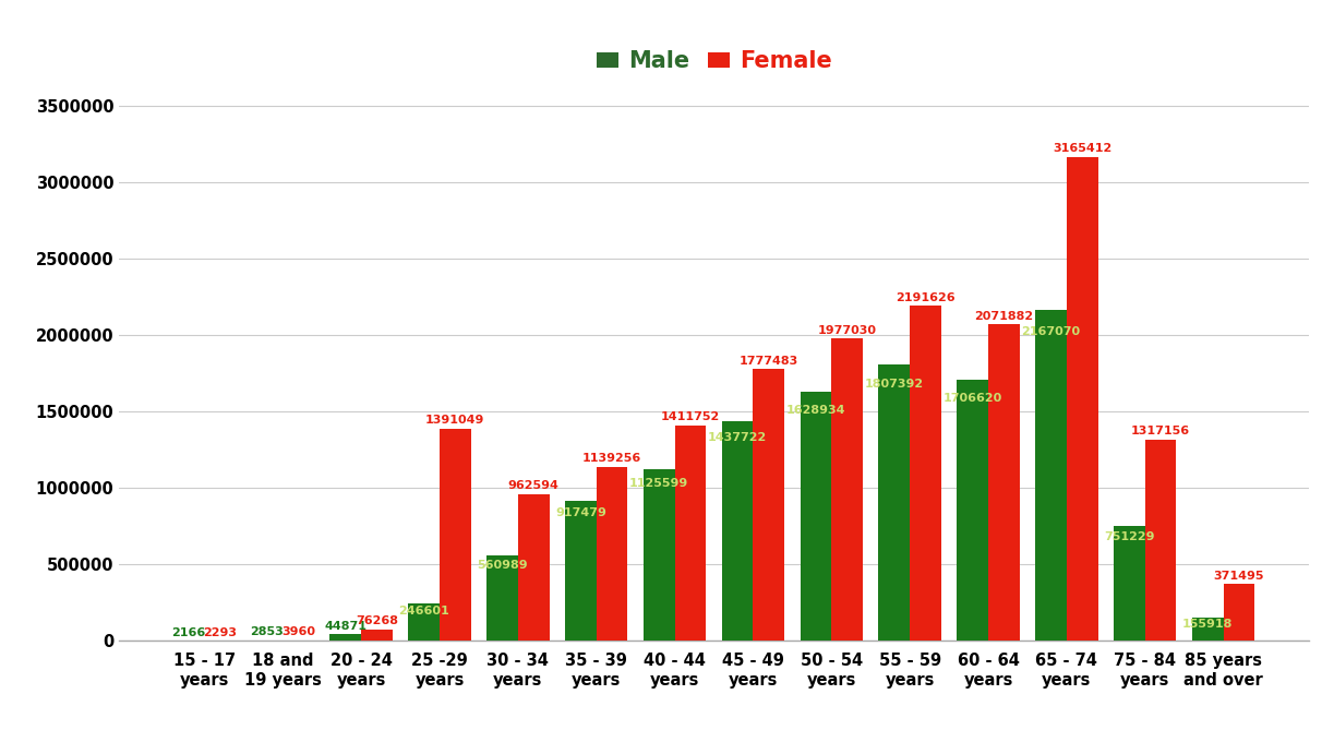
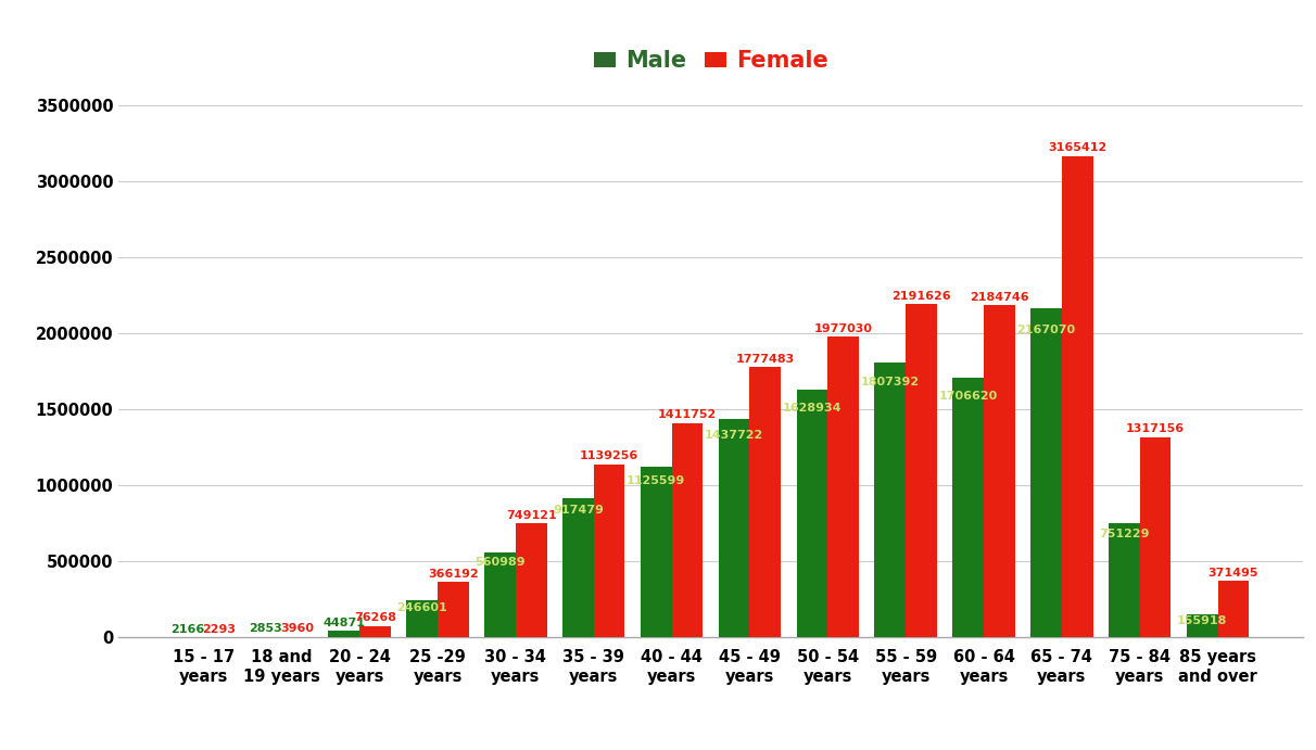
Female/25 -29 years: 1391049 -> 366192
Female/30 - 34 years: 962594 -> 749121
Female/60 - 64 years: 2071882 -> 2184746
